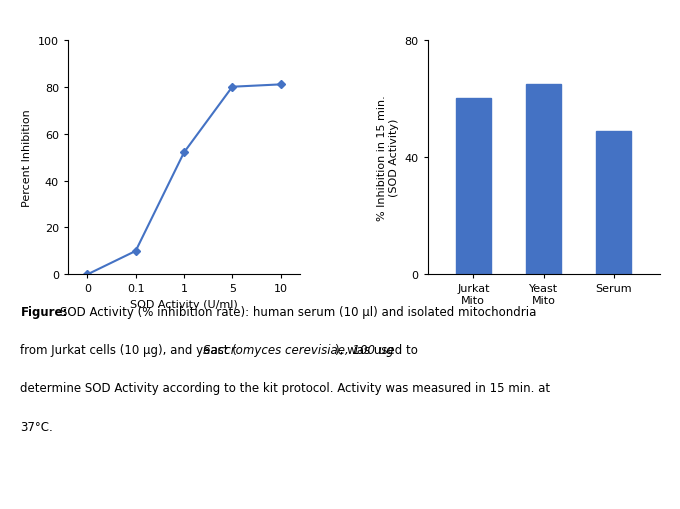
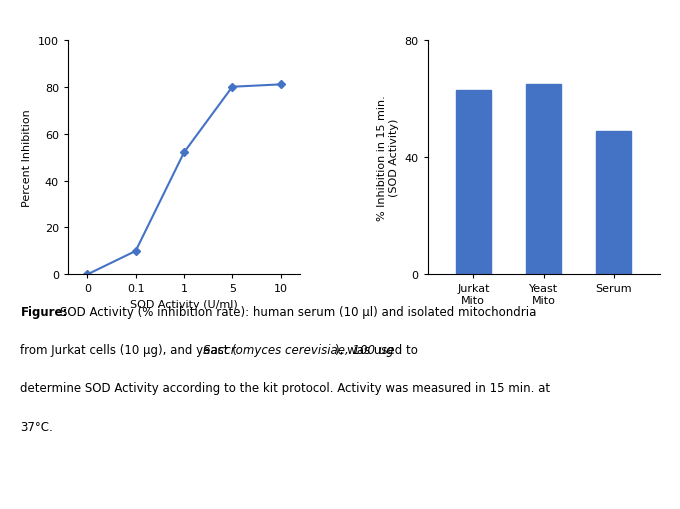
Jurkat Mito: 60 -> 63
